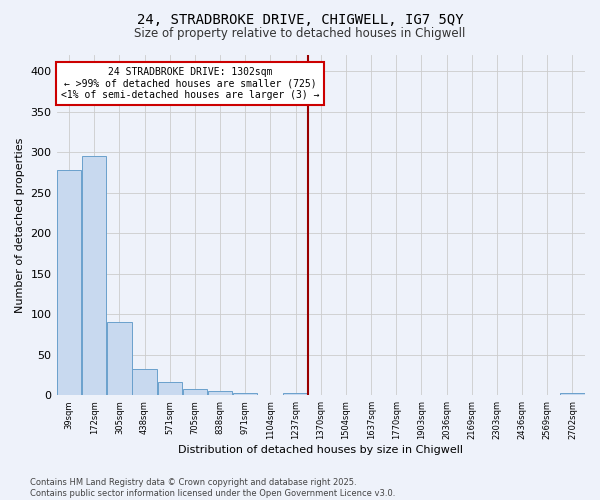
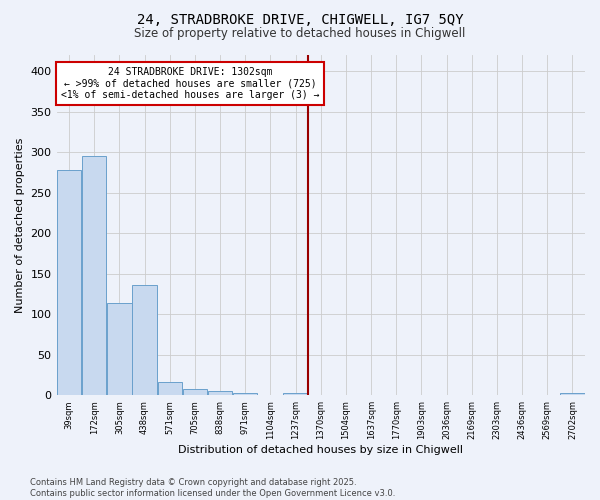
305sqm: 90 -> 114
438sqm: 33 -> 136
